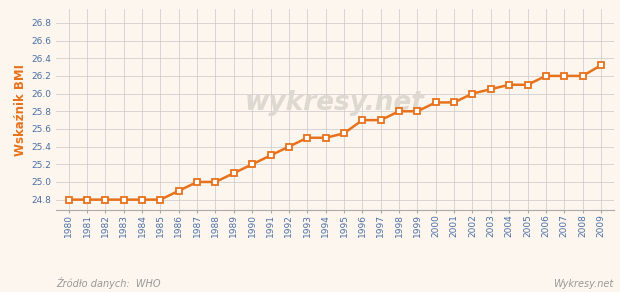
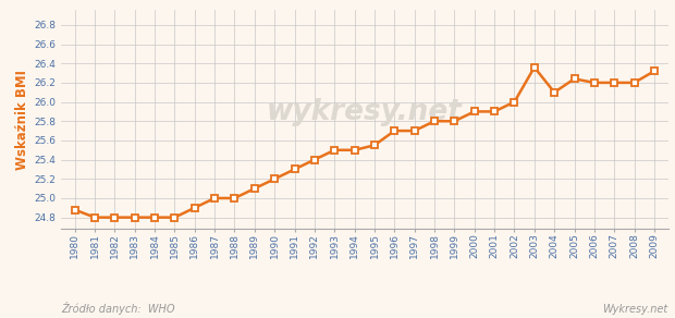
1980: 24.80 -> 24.88
2003: 26.05 -> 26.36
2005: 26.10 -> 26.24
